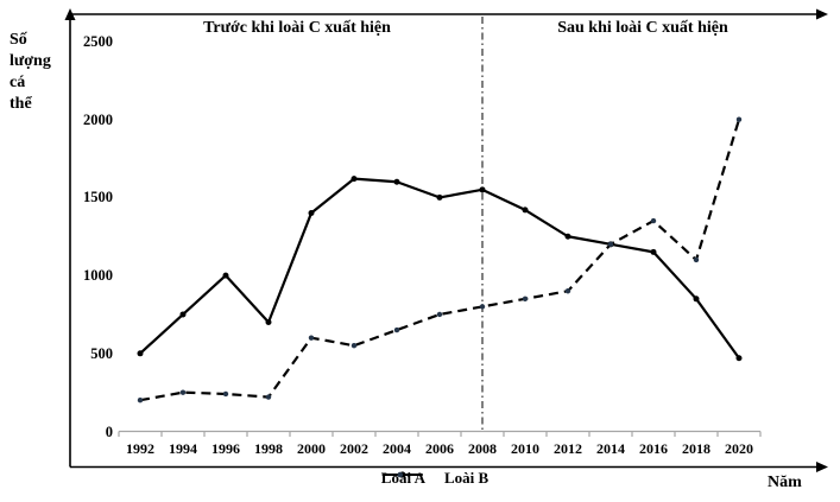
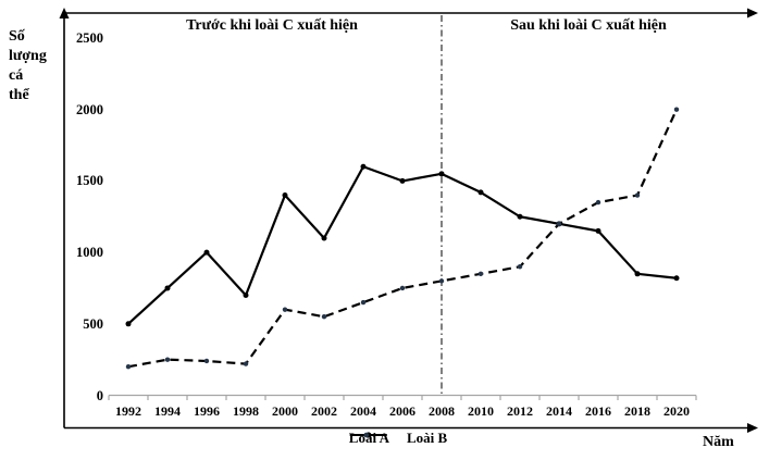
Loài A/2002: 1620 -> 1100
Loài B/2018: 1100 -> 1400
Loài A/2020: 470 -> 820
